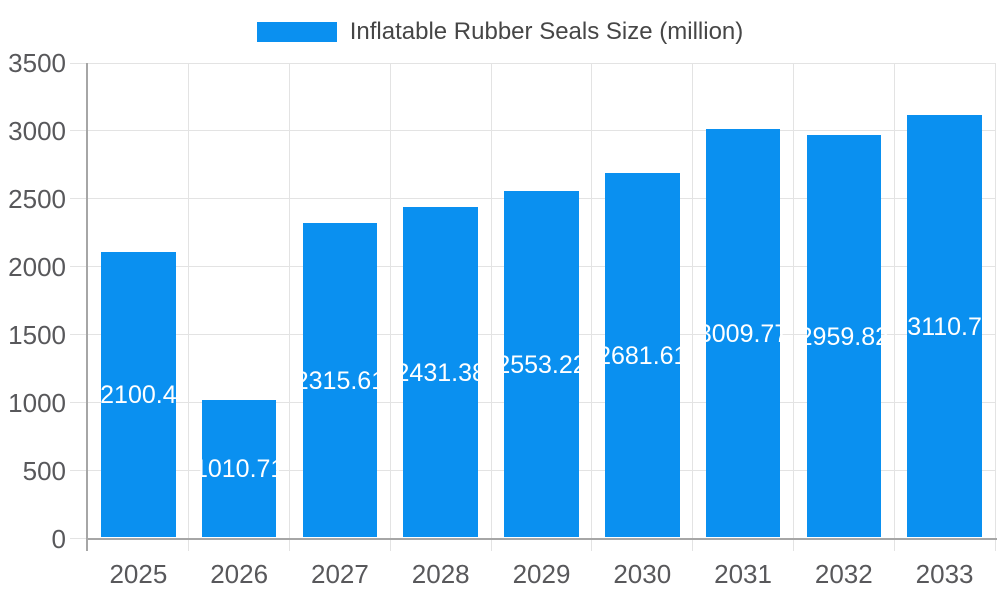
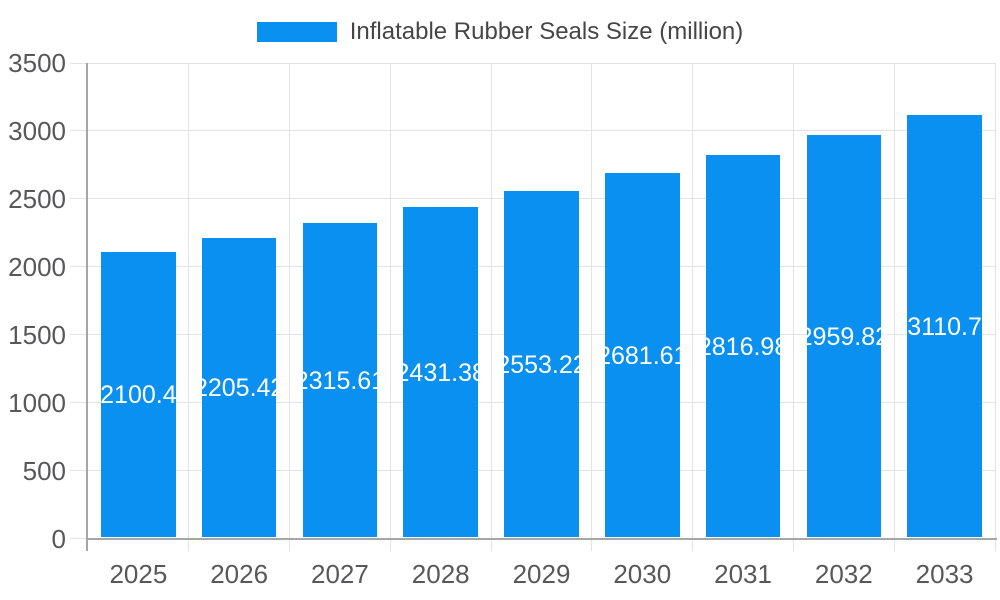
2026: 1010.71 -> 2205.42
2031: 3009.77 -> 2816.98
